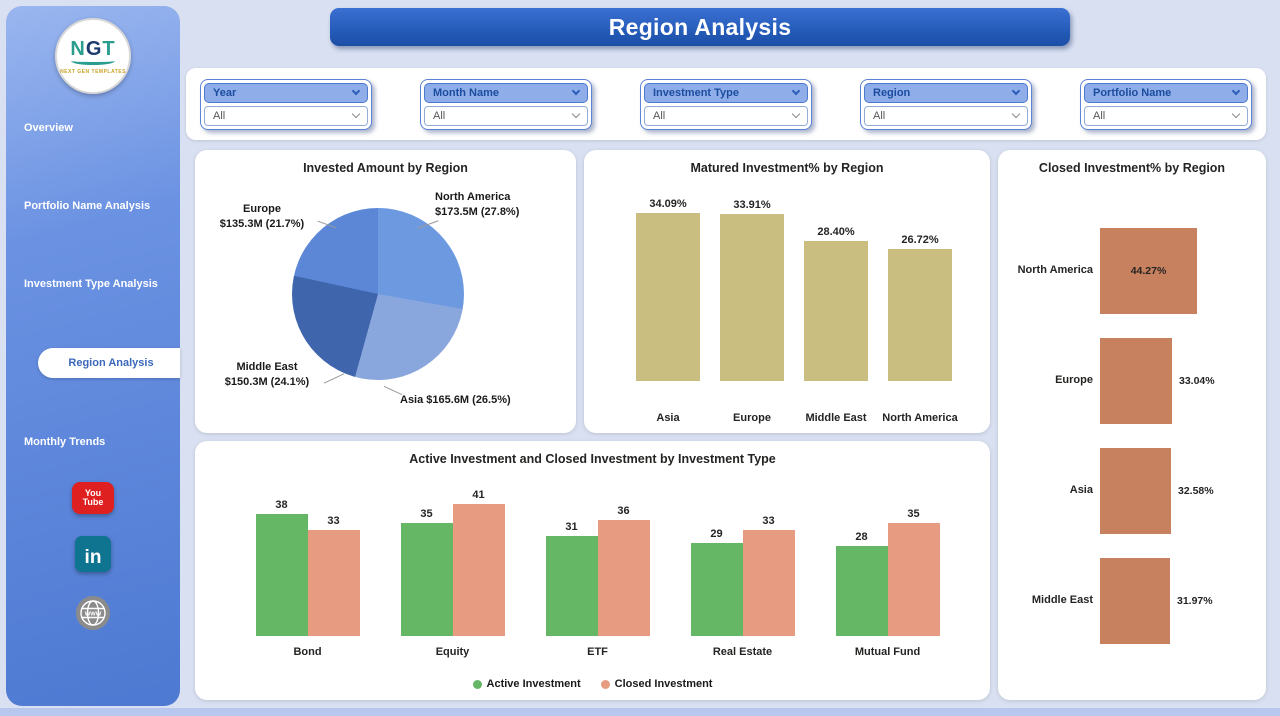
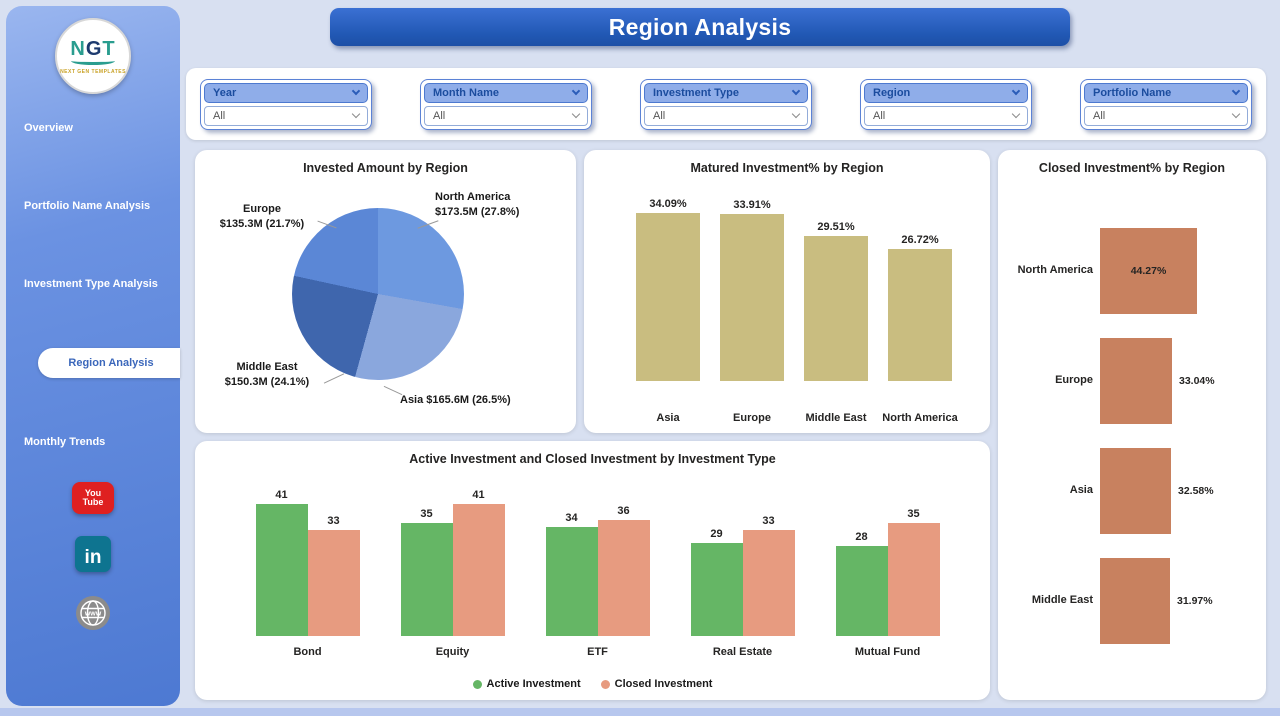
Matured Investment% by Region/Middle East: 28.40% -> 29.51%
Active Investment and Closed Investment by Investment Type/Active Investment/Bond: 38 -> 41
Active Investment and Closed Investment by Investment Type/Active Investment/ETF: 31 -> 34
